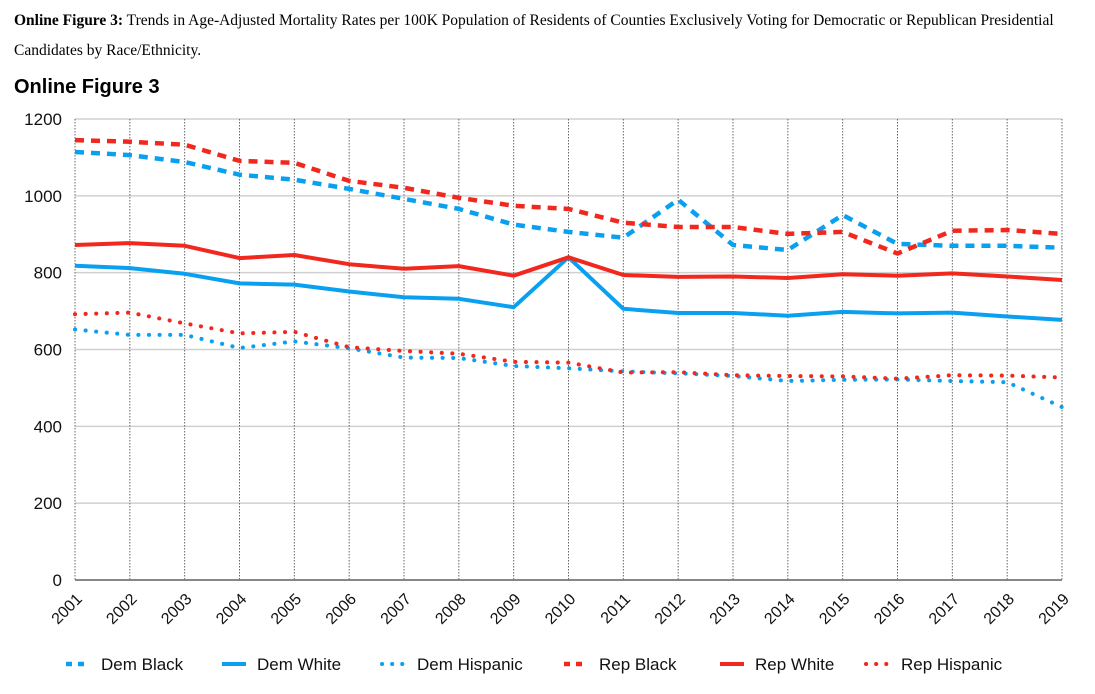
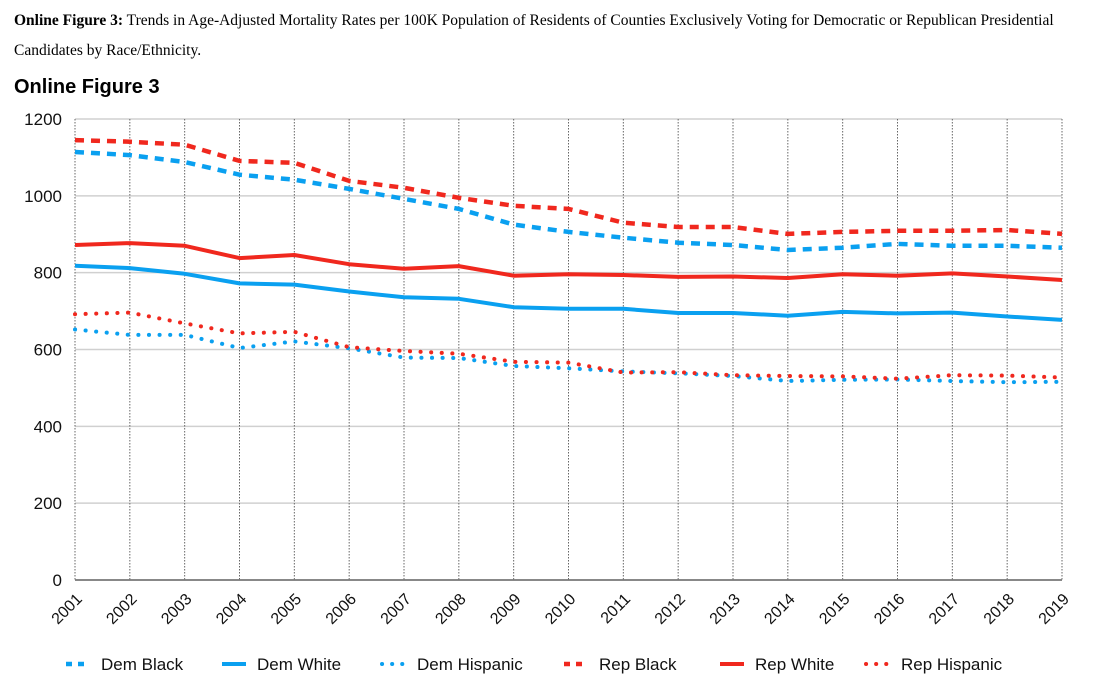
Dem White/2010: 840 -> 710
Rep White/2010: 840 -> 800
Dem Black/2012: 990 -> 880
Dem Black/2015: 950 -> 860
Rep Black/2016: 850 -> 910
Dem Hispanic/2019: 450 -> 520
